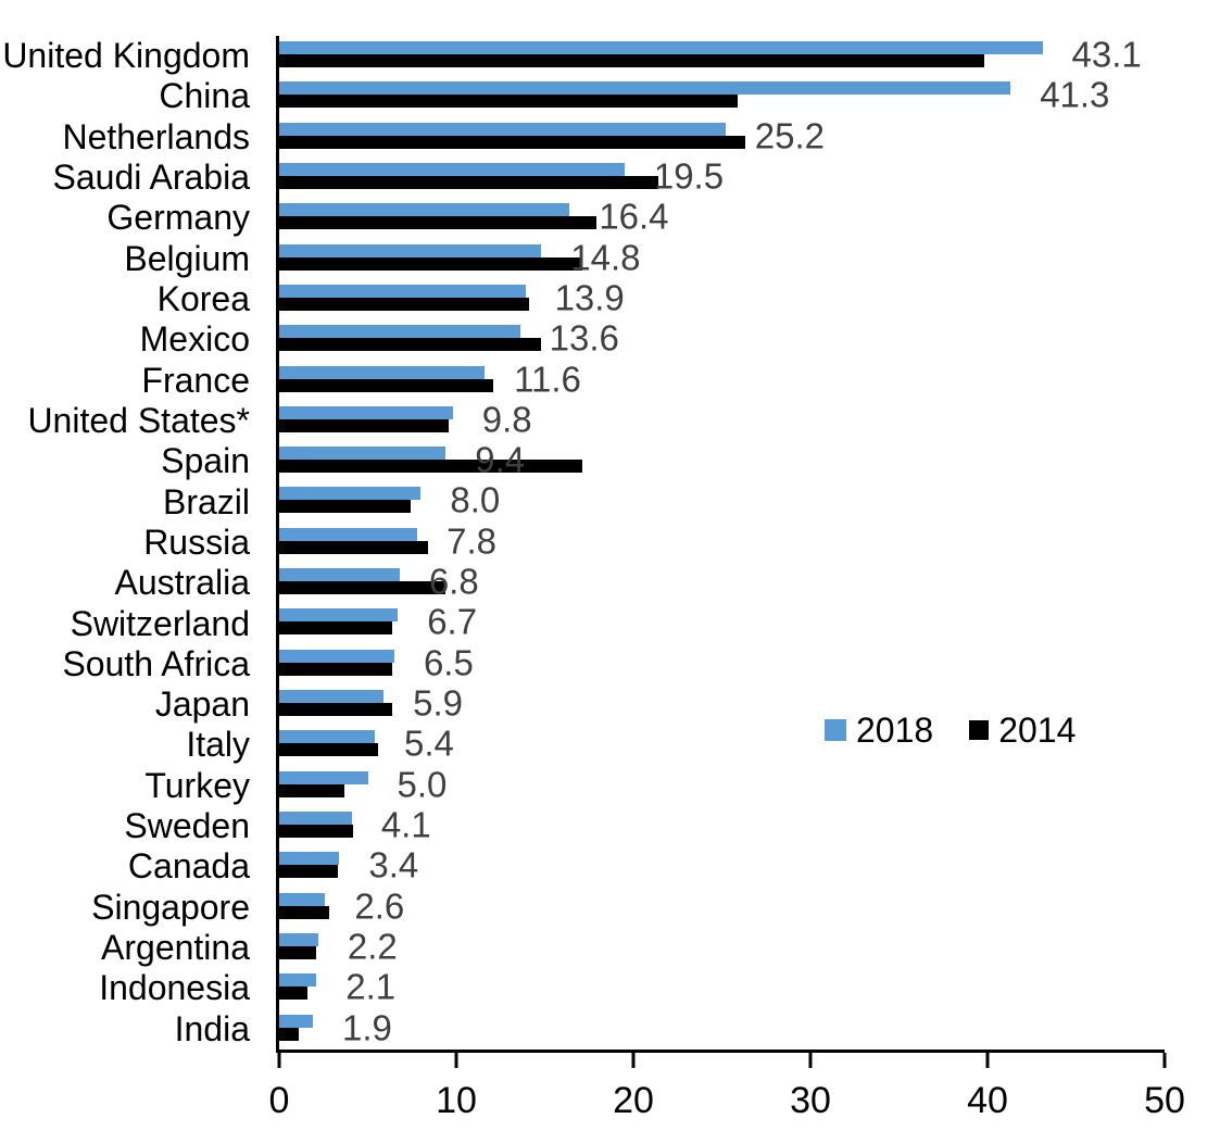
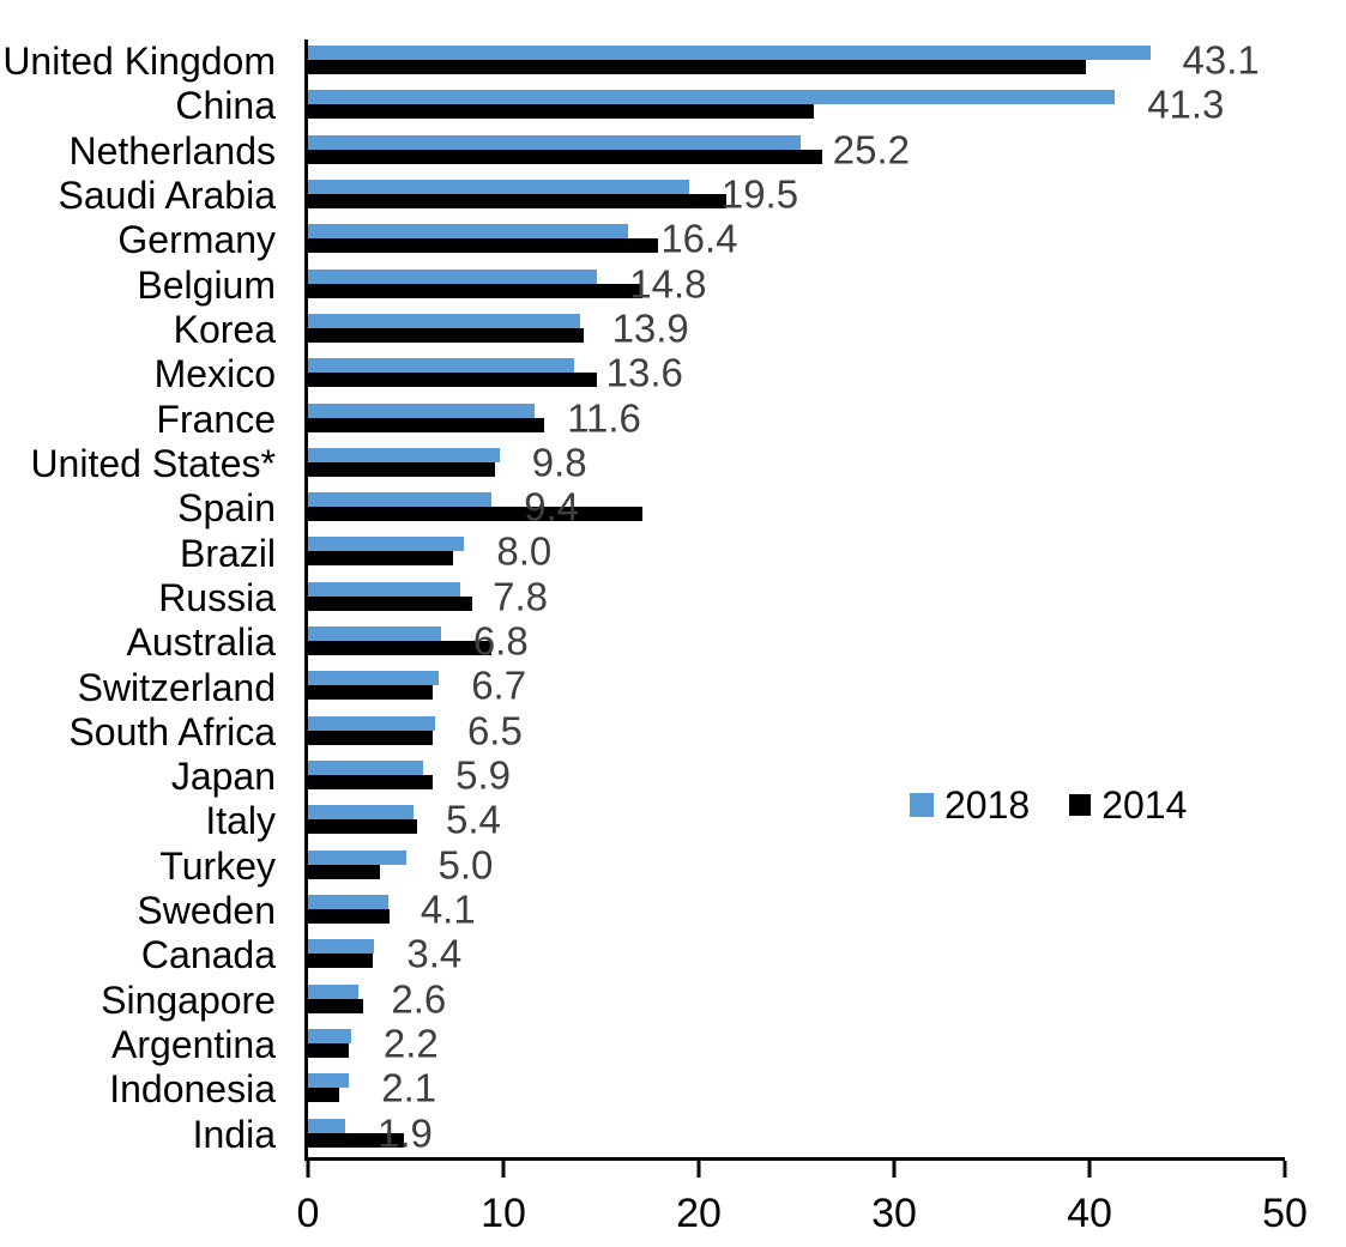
2014/India: 1.1 -> 4.9
